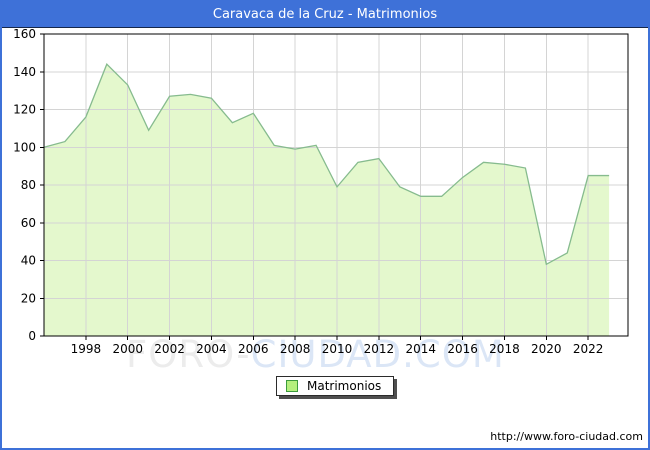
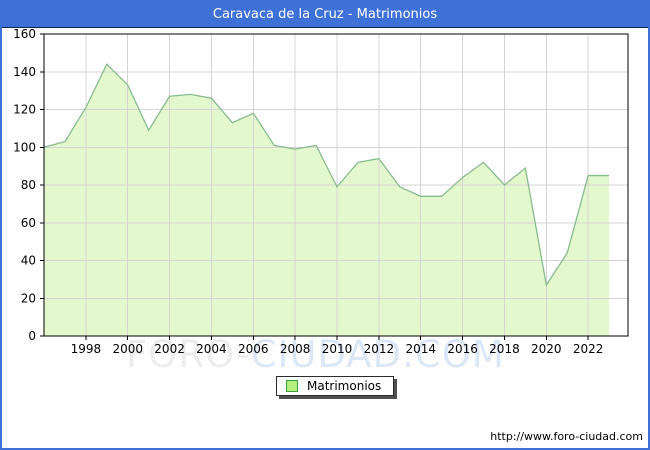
1998: 116 -> 121
2018: 91 -> 80
2020: 38 -> 27
